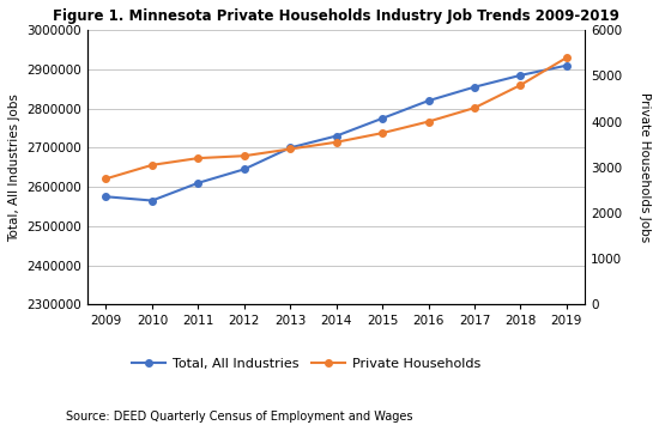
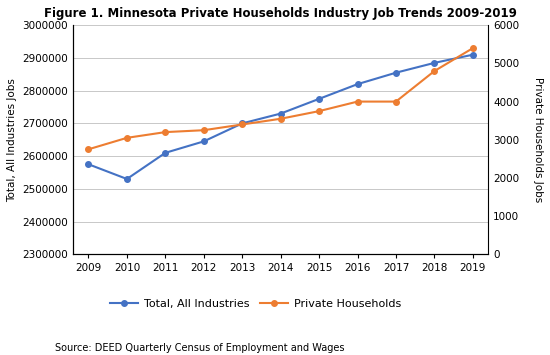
Total, All Industries/2010: 2565000 -> 2530000
Private Households/2017: 4300 -> 4000
